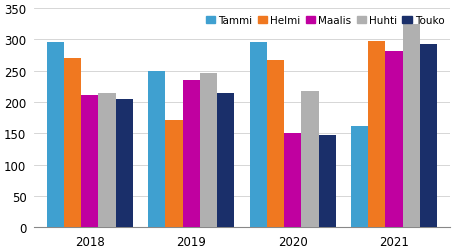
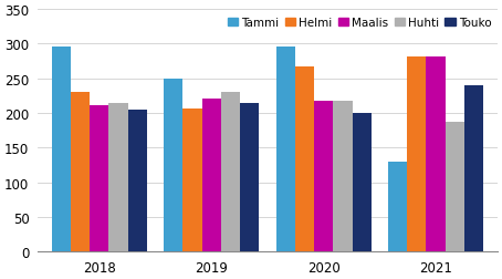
Helmi/2018: 270 -> 231
Helmi/2019: 172 -> 206
Maalis/2019: 236 -> 221
Huhti/2019: 246 -> 231
Maalis/2020: 150 -> 218
Touko/2020: 148 -> 200
Tammi/2021: 162 -> 130
Helmi/2021: 298 -> 282
Huhti/2021: 324 -> 187
Touko/2021: 292 -> 240
